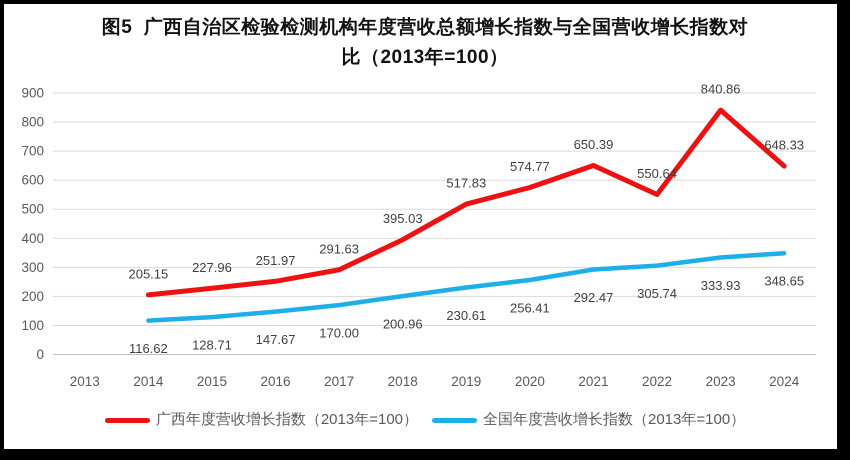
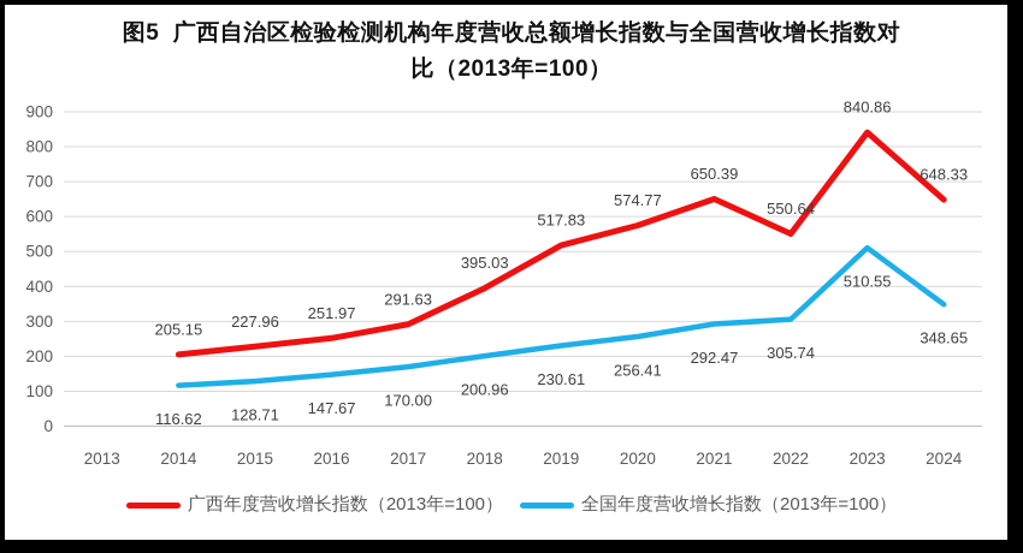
全国年度营收增长指数（2013年=100）/2023: 333.93 -> 510.55
